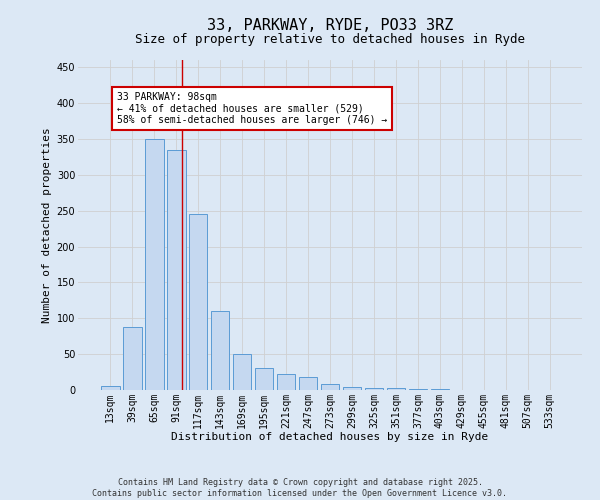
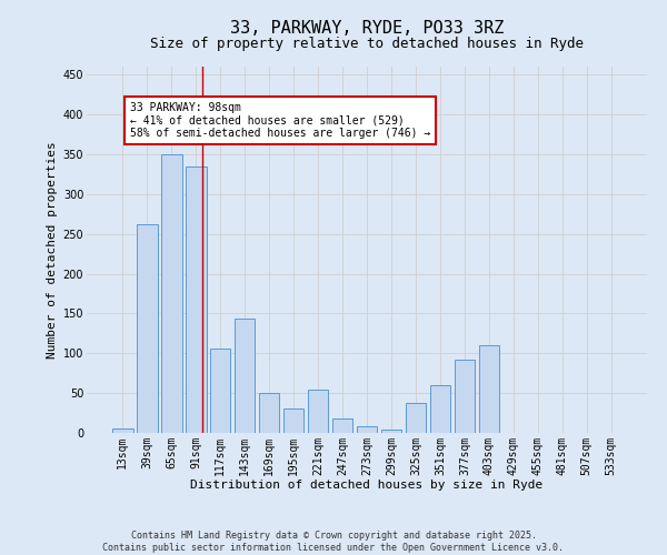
39sqm: 88 -> 262
117sqm: 245 -> 106
143sqm: 110 -> 144
221sqm: 23 -> 54
325sqm: 3 -> 38
351sqm: 3 -> 60
377sqm: 2 -> 92
403sqm: 1 -> 110
